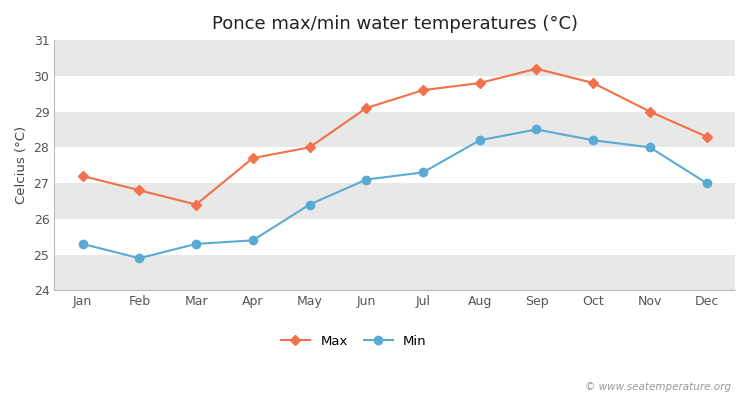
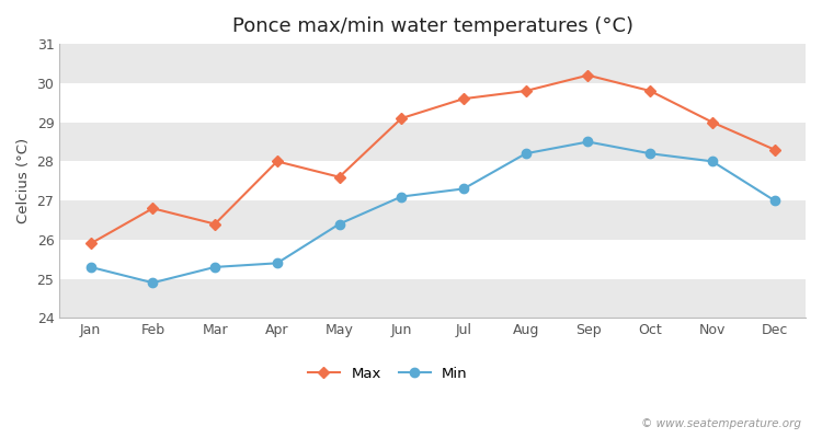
Max/Jan: 27.2 -> 25.9
Max/Apr: 27.7 -> 28.0
Max/May: 28.0 -> 27.6
